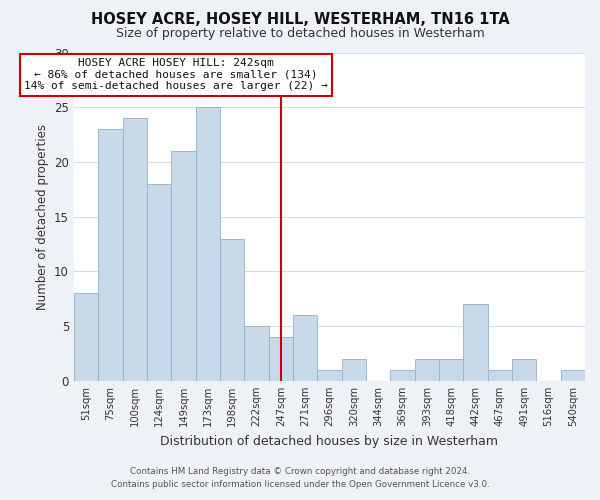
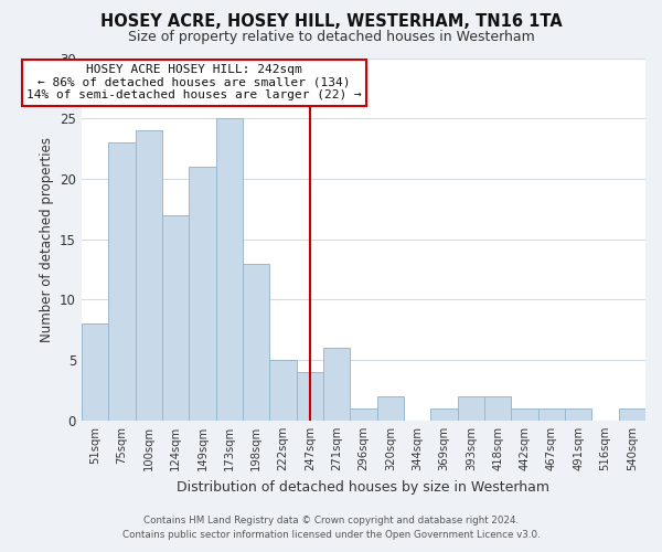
124sqm: 18 -> 17
442sqm: 7 -> 1
491sqm: 2 -> 1
